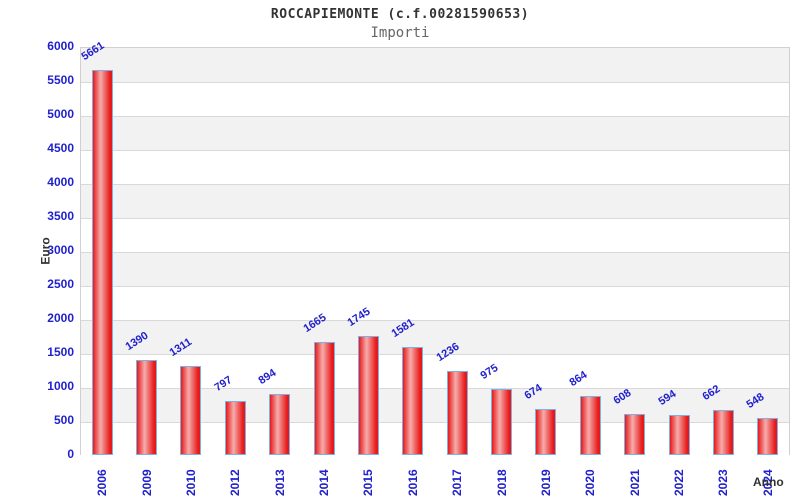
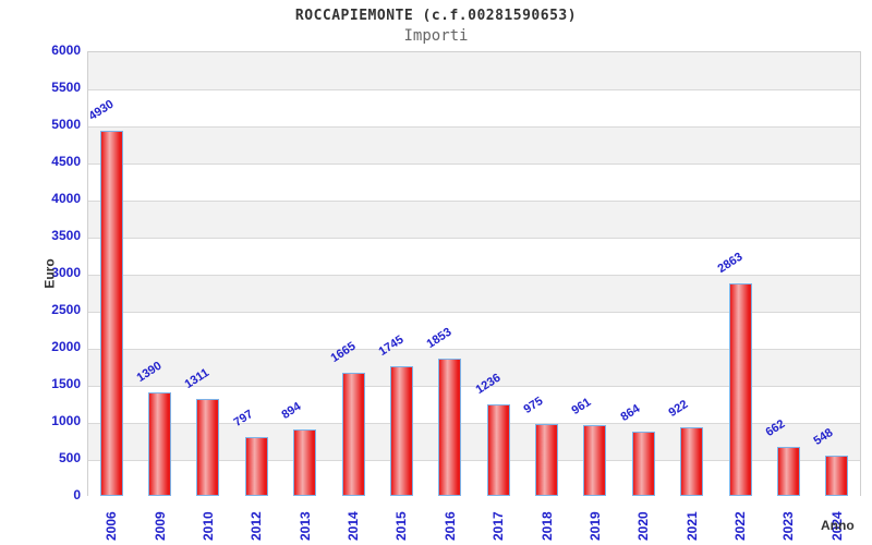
2006: 5661 -> 4930
2016: 1581 -> 1853
2019: 674 -> 961
2021: 608 -> 922
2022: 594 -> 2863
